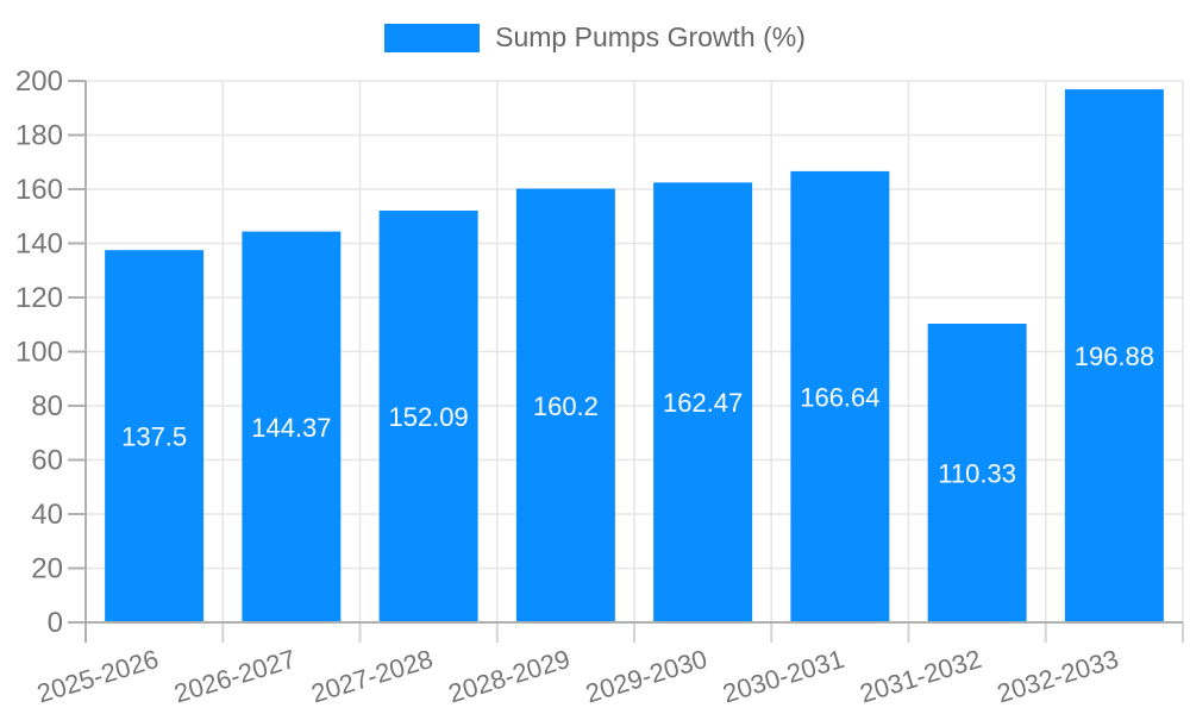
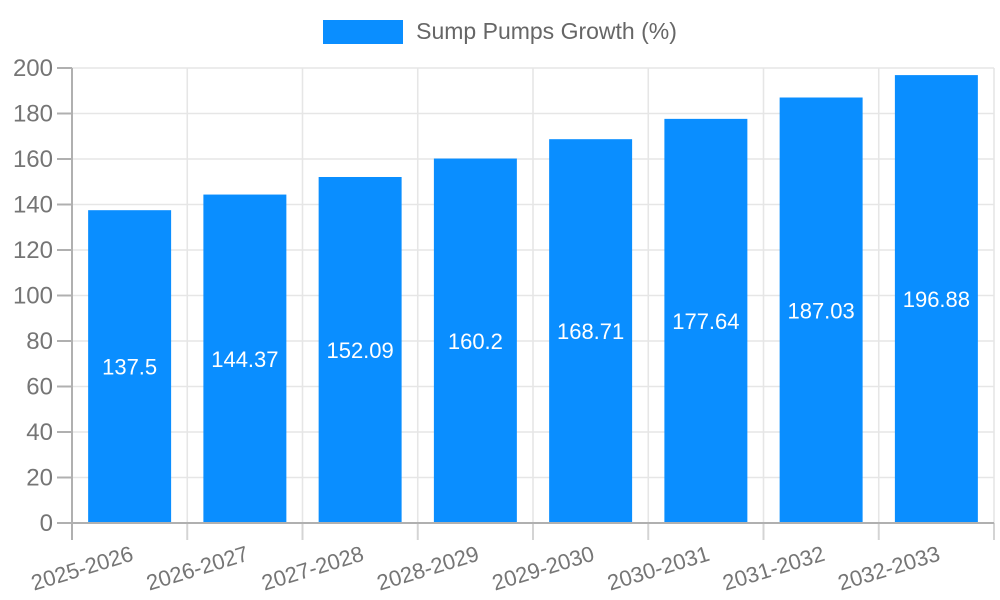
2029-2030: 162.47 -> 168.71
2030-2031: 166.64 -> 177.64
2031-2032: 110.33 -> 187.03
